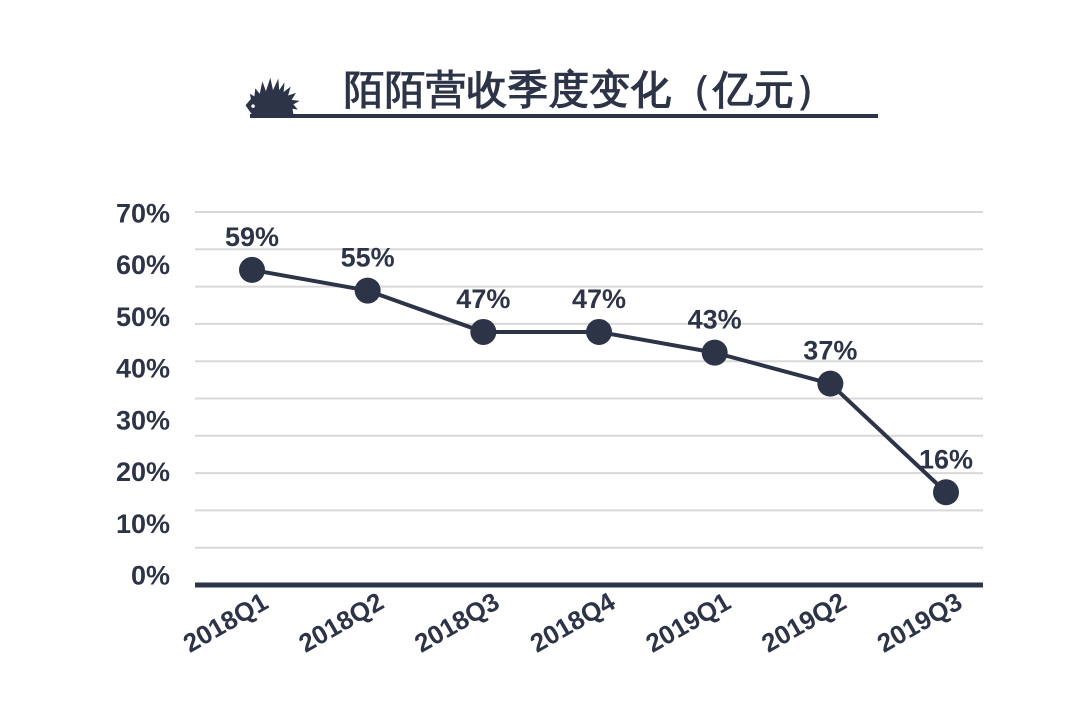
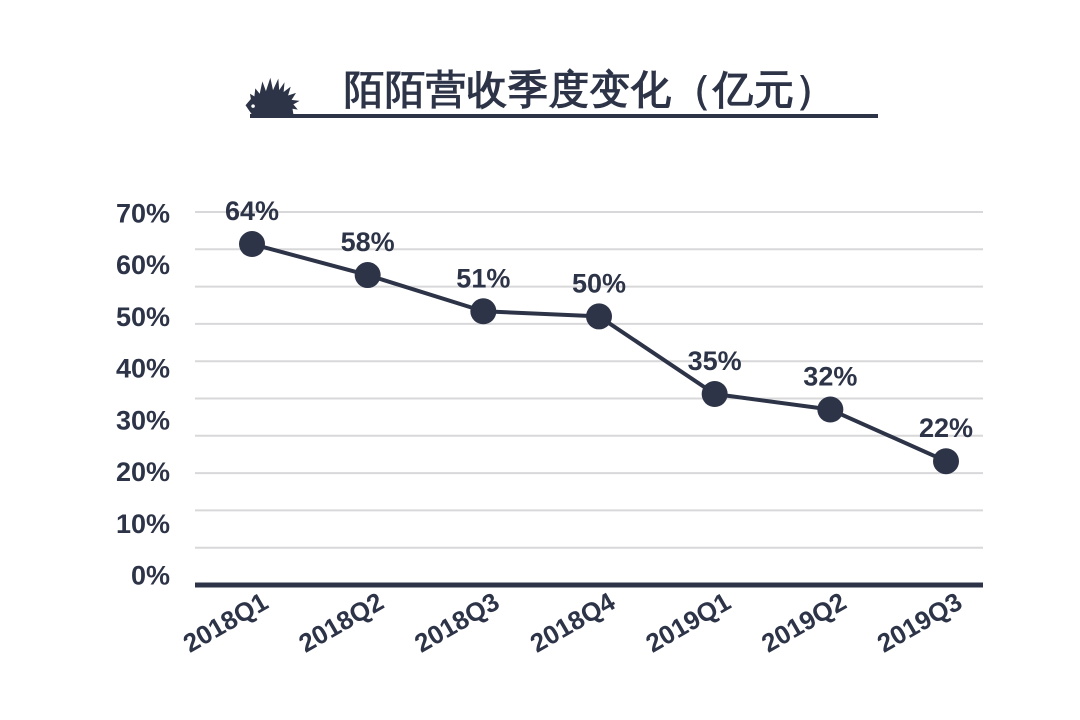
2018Q1: 59% -> 64%
2018Q2: 55% -> 58%
2018Q3: 47% -> 51%
2018Q4: 47% -> 50%
2019Q1: 43% -> 35%
2019Q2: 37% -> 32%
2019Q3: 16% -> 22%
